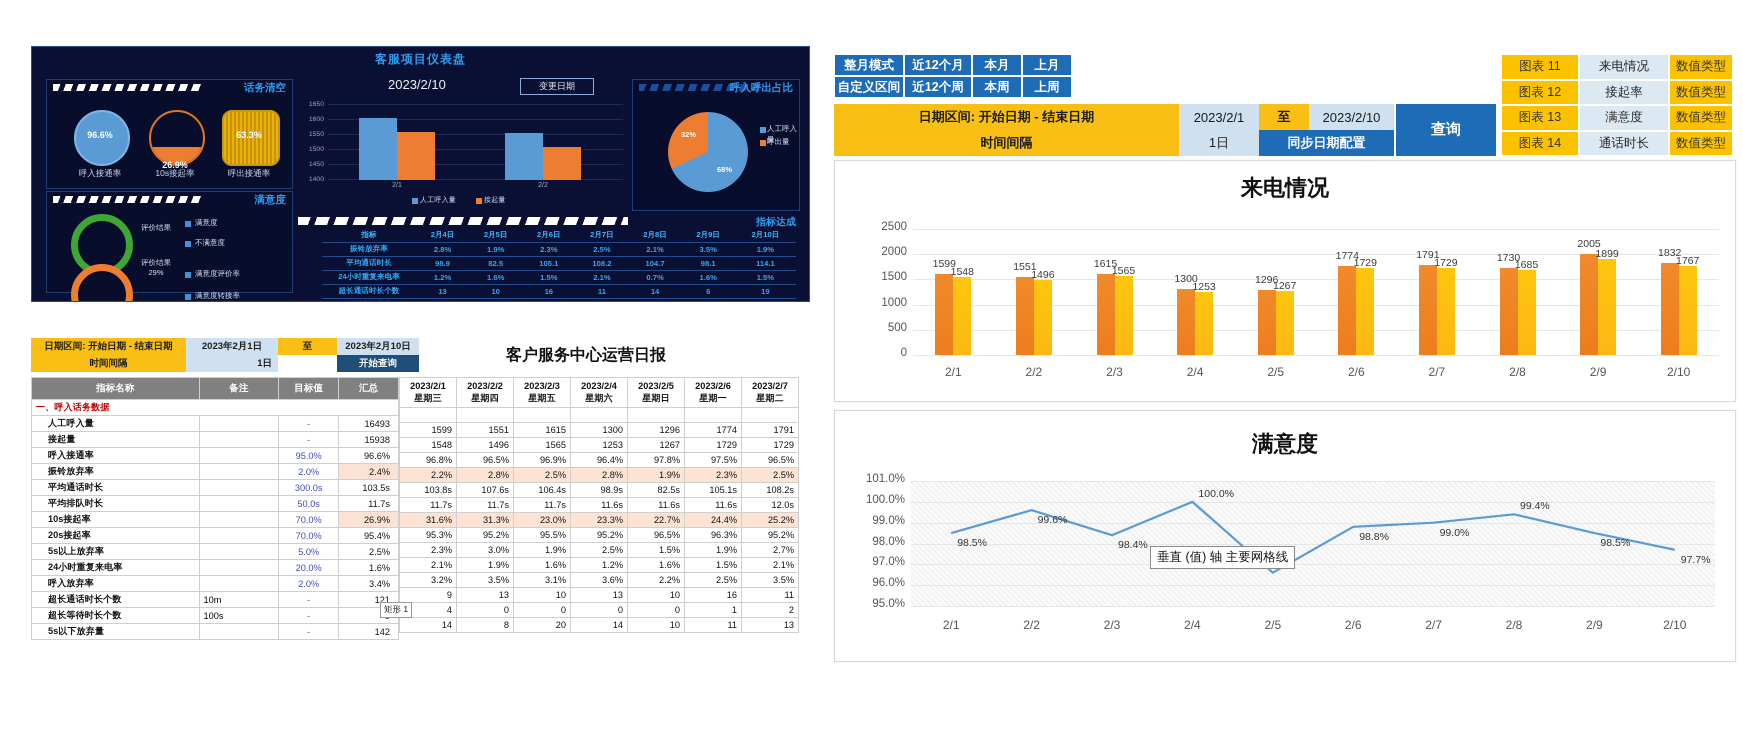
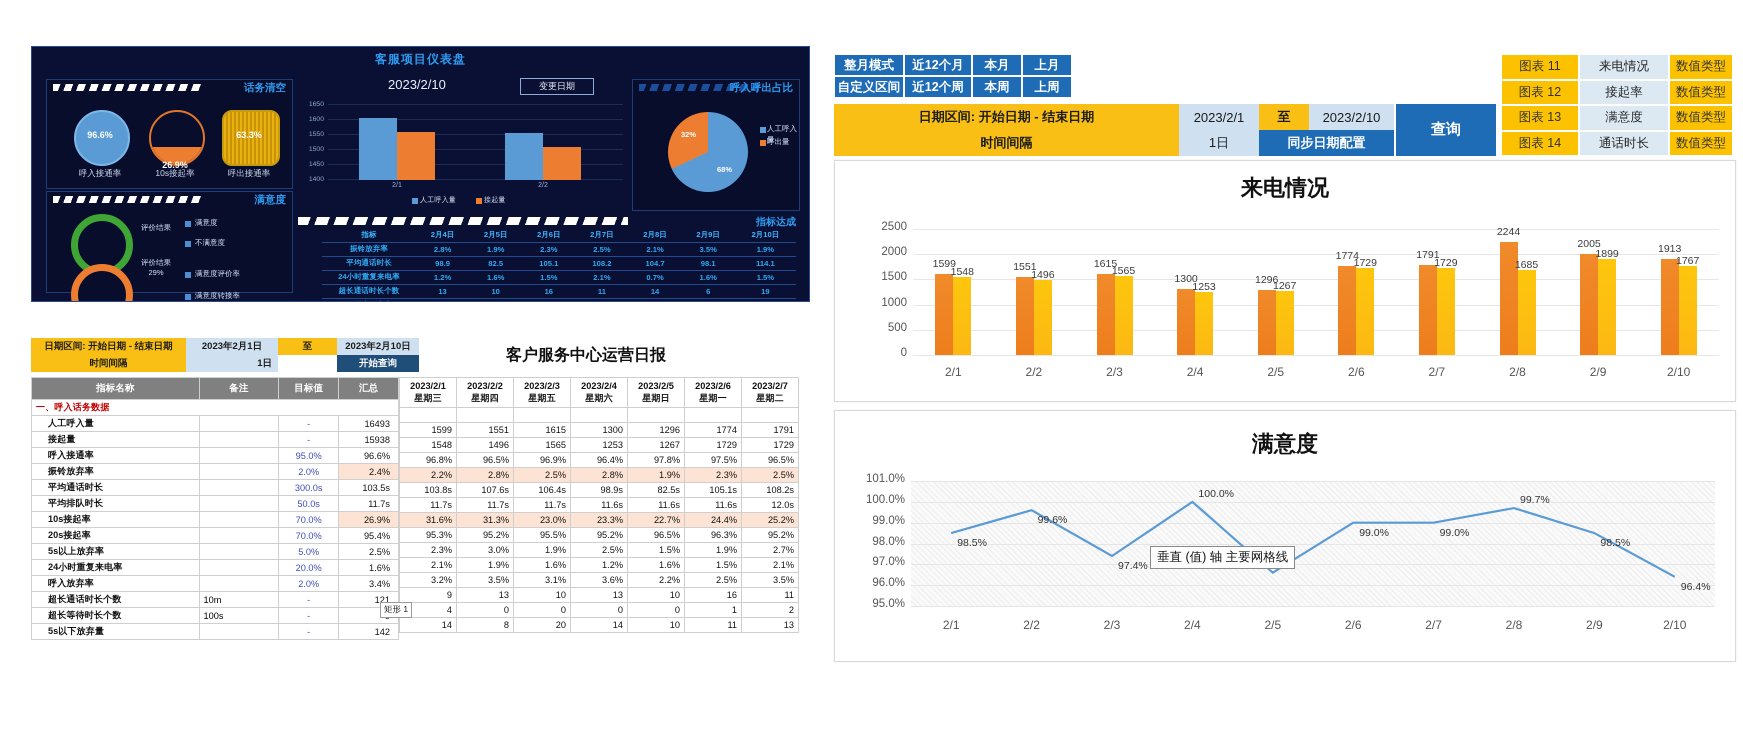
来电情况/人工呼入量/2/8: 1730 -> 2244
来电情况/人工呼入量/2/10: 1832 -> 1913
满意度/2/3: 98.4% -> 97.4%
满意度/2/6: 98.8% -> 99.0%
满意度/2/8: 99.4% -> 99.7%
满意度/2/10: 97.7% -> 96.4%
